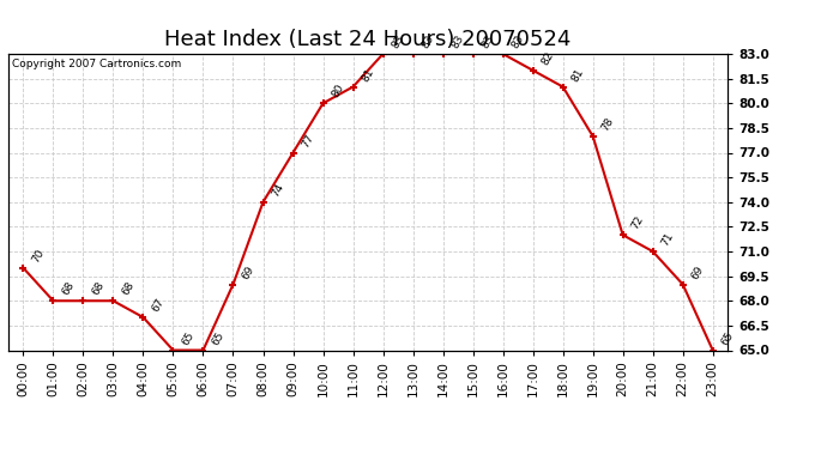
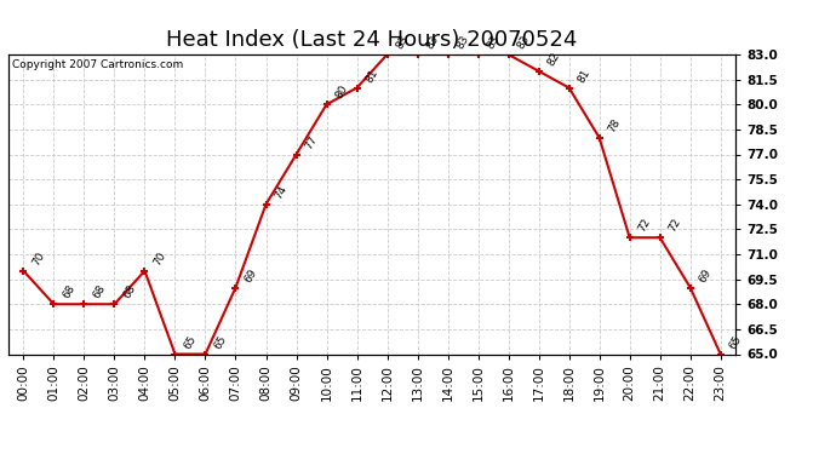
04:00: 67 -> 70
21:00: 71 -> 72
